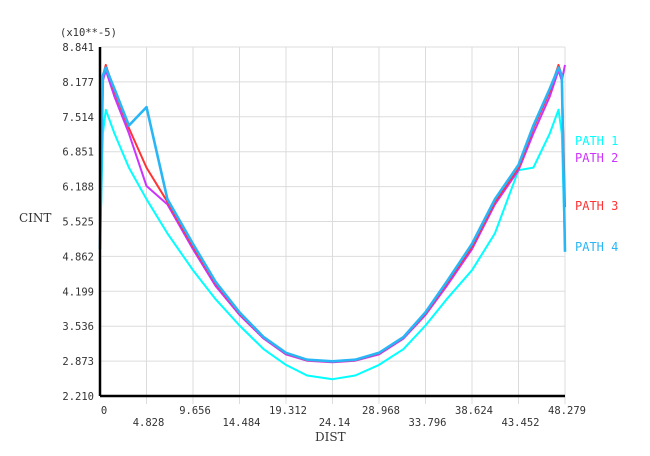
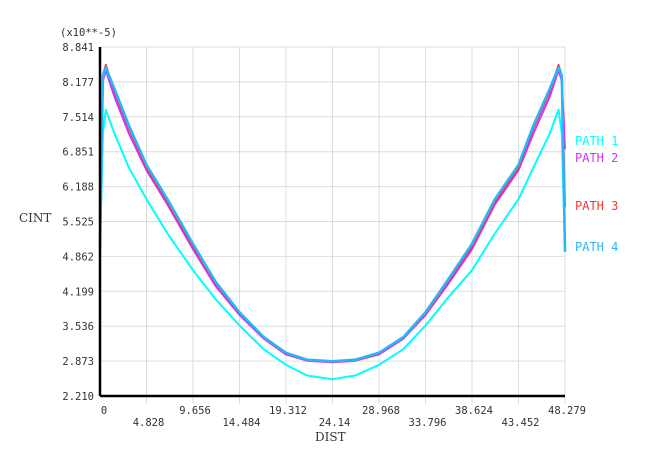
PATH 2/4.828: 6.2 -> 6.5
PATH 4/4.828: 7.7 -> 6.6
PATH 1/43.452: 6.5 -> 6.0
PATH 2/48.279: 8.5 -> 6.9
